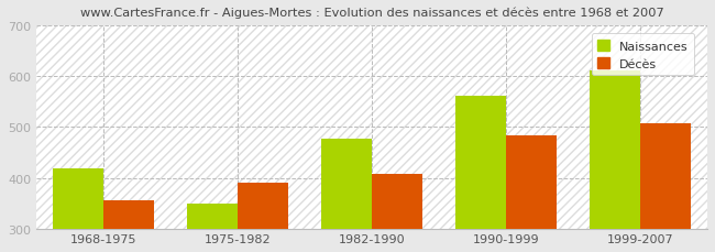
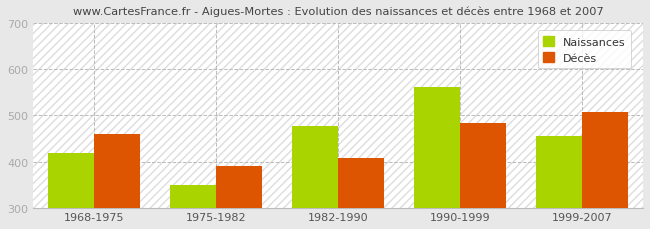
Décès/1968-1975: 355 -> 460
Naissances/1999-2007: 611 -> 455
